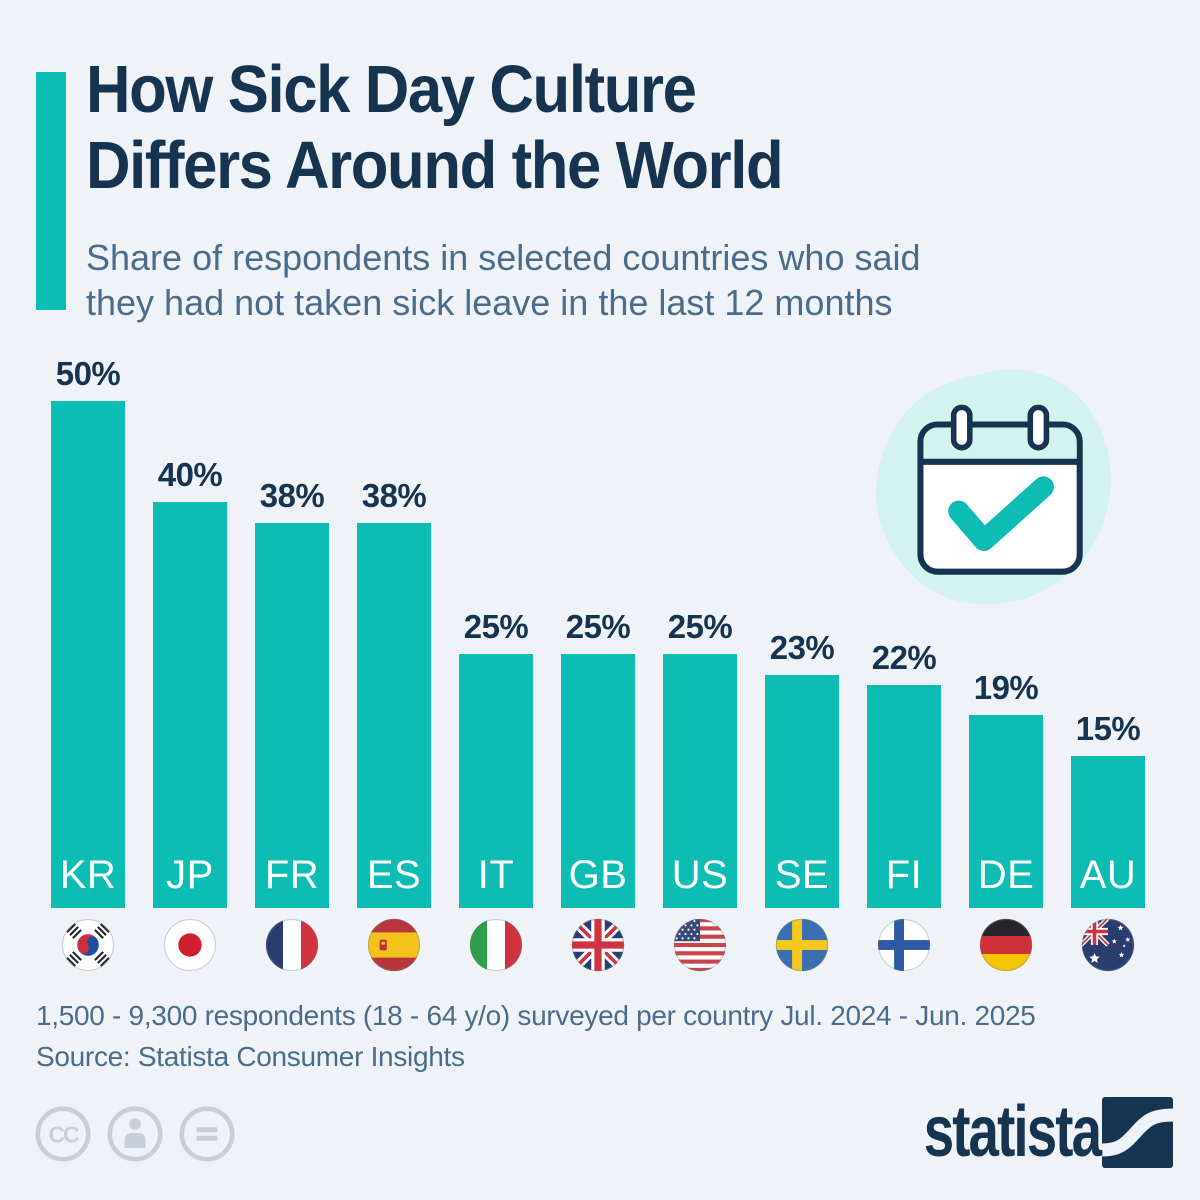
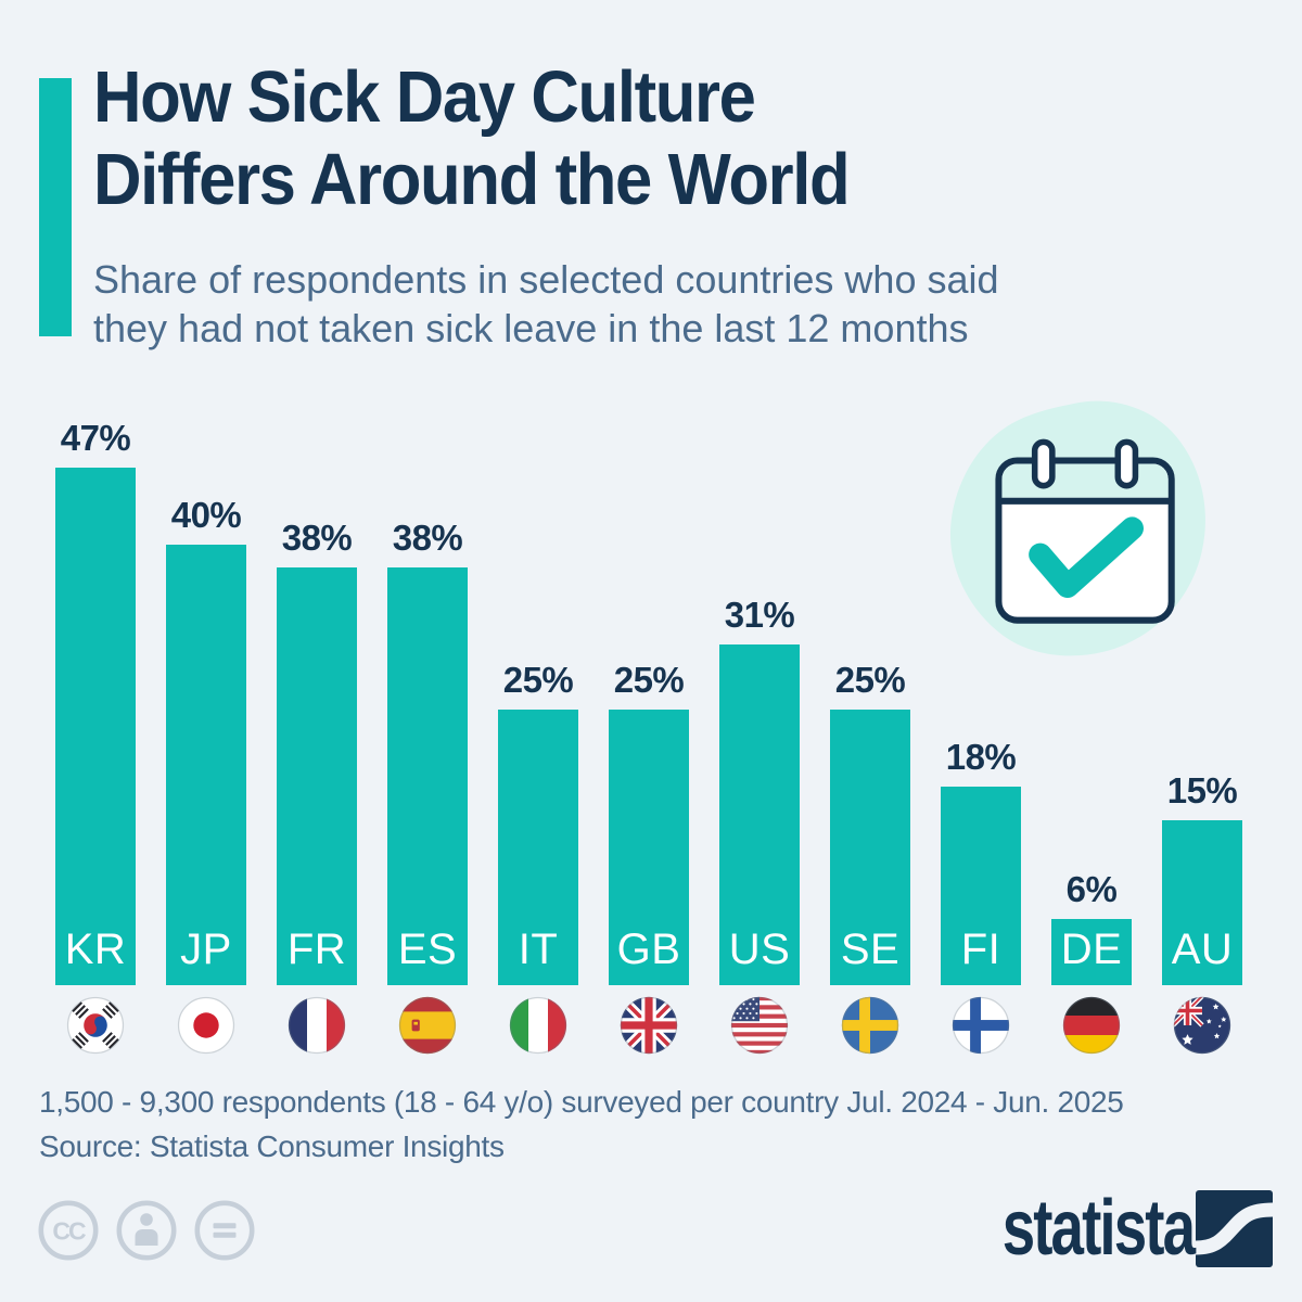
KR: 50% -> 47%
US: 25% -> 31%
SE: 23% -> 25%
FI: 22% -> 18%
DE: 19% -> 6%
